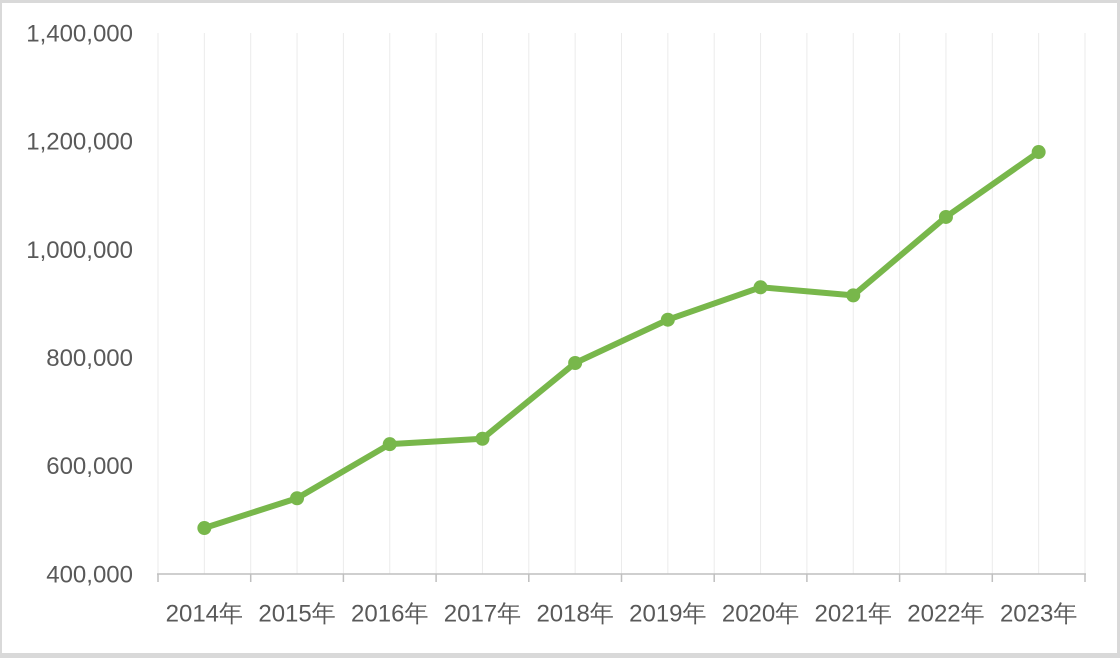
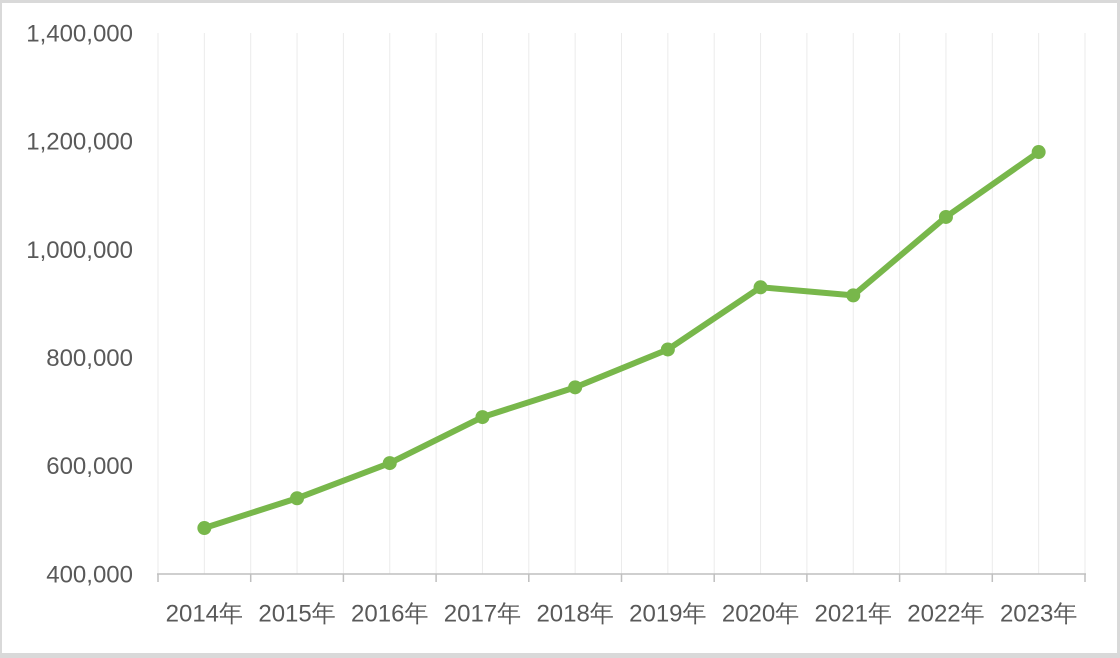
2016年: 640000 -> 600000
2017年: 650000 -> 690000
2018年: 790000 -> 740000
2019年: 870000 -> 820000
